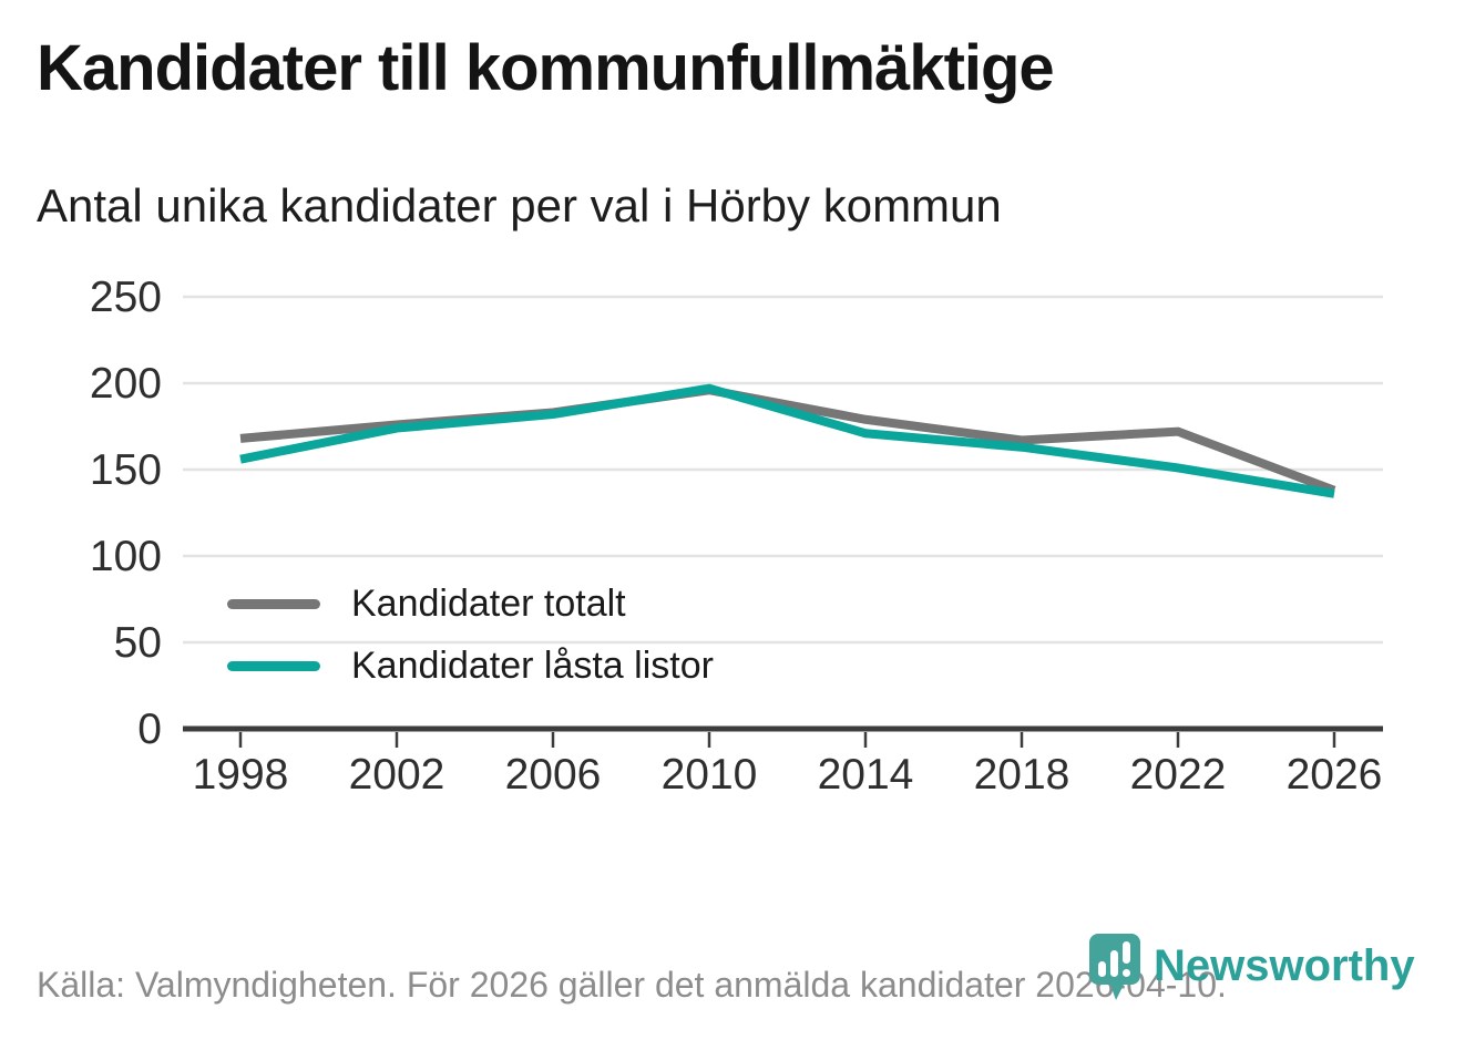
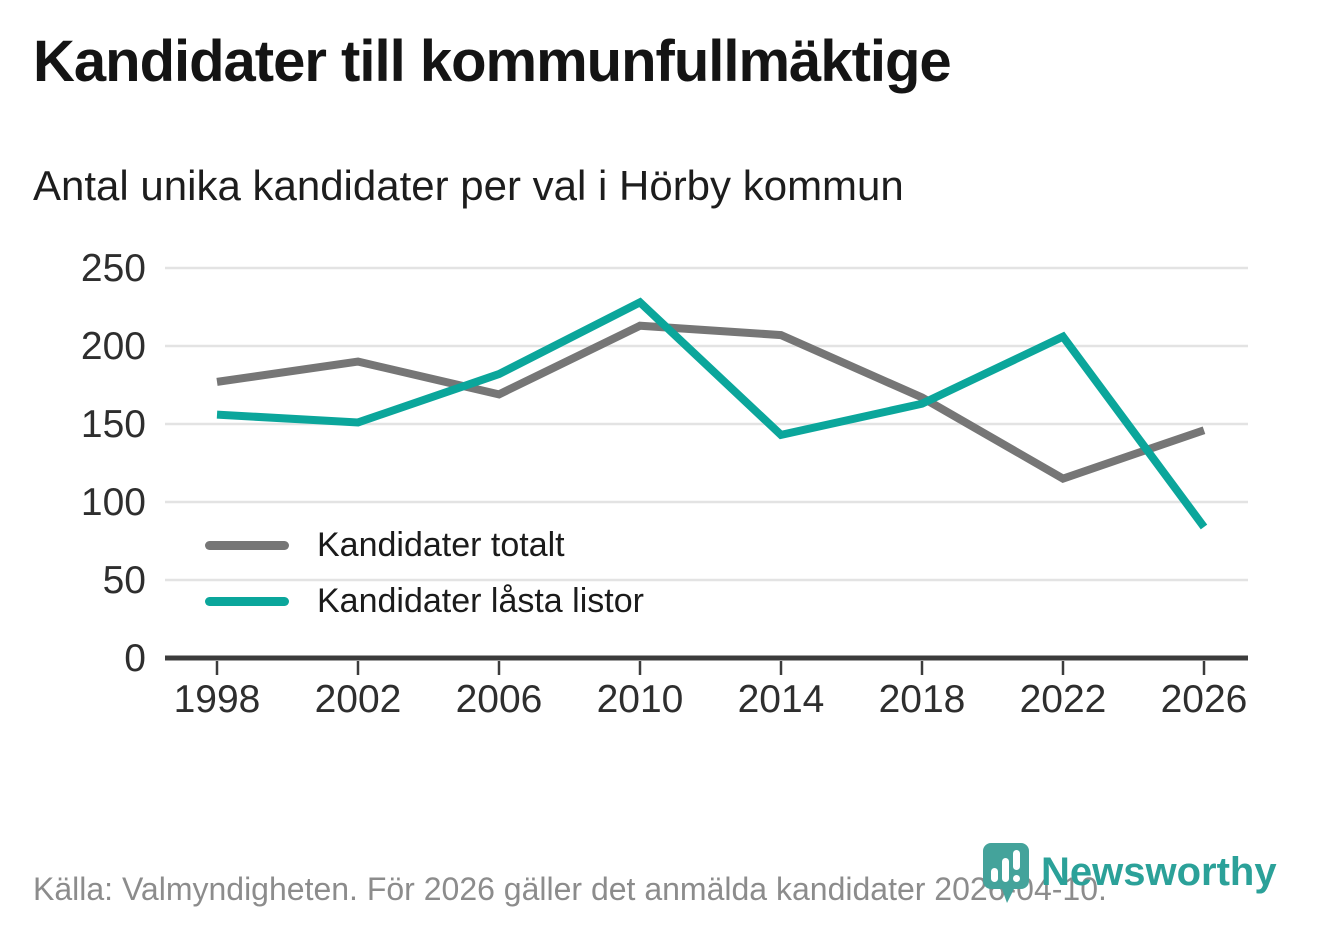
Kandidater totalt/1998: 168 -> 177
Kandidater totalt/2002: 176 -> 190
Kandidater låsta listor/2002: 174 -> 151
Kandidater totalt/2006: 183 -> 169
Kandidater totalt/2010: 196 -> 213
Kandidater låsta listor/2010: 197 -> 228
Kandidater totalt/2014: 179 -> 207
Kandidater låsta listor/2014: 171 -> 143
Kandidater totalt/2022: 172 -> 115
Kandidater låsta listor/2022: 151 -> 206
Kandidater totalt/2026: 138 -> 146
Kandidater låsta listor/2026: 136 -> 84
